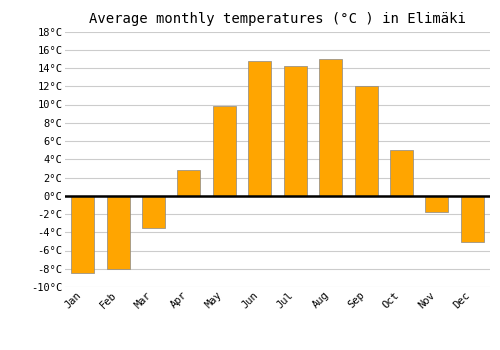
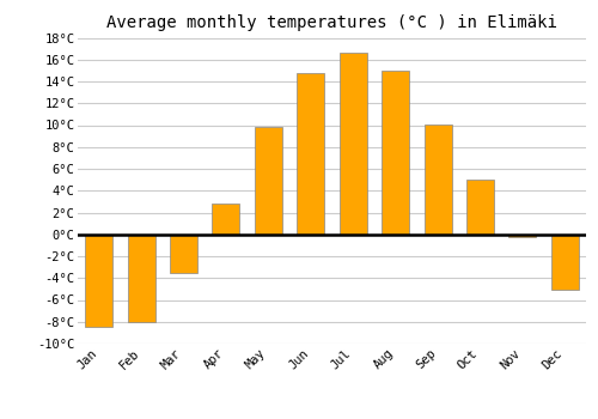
Jul: 14.2°C -> 16.6°C
Sep: 12.0°C -> 10.1°C
Nov: -1.8°C -> -0.3°C
